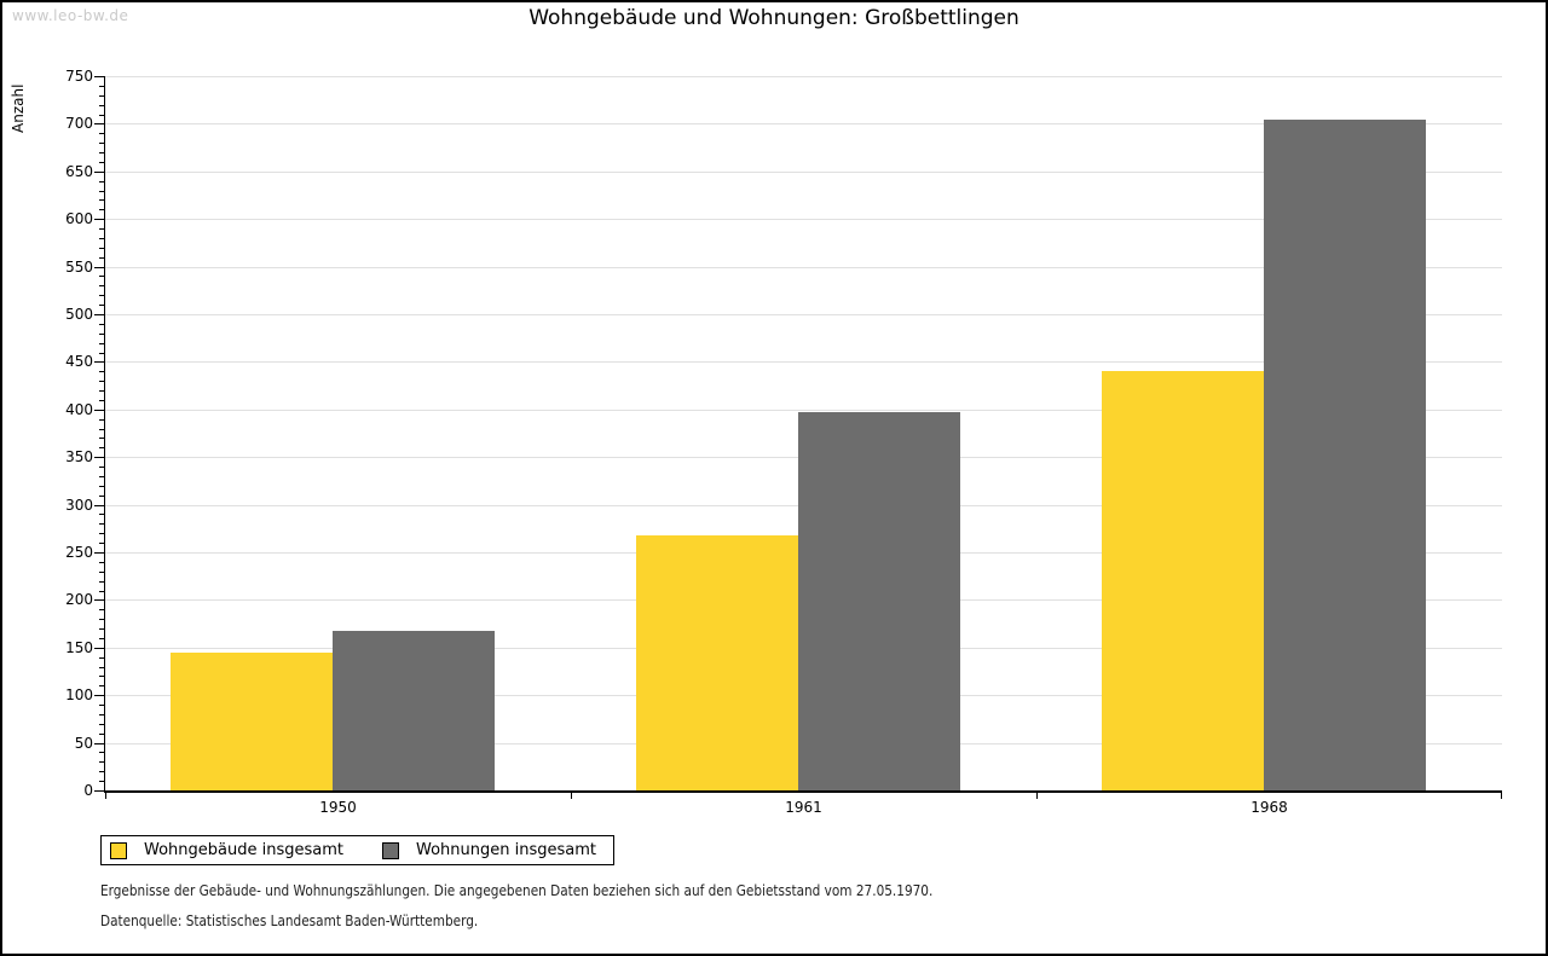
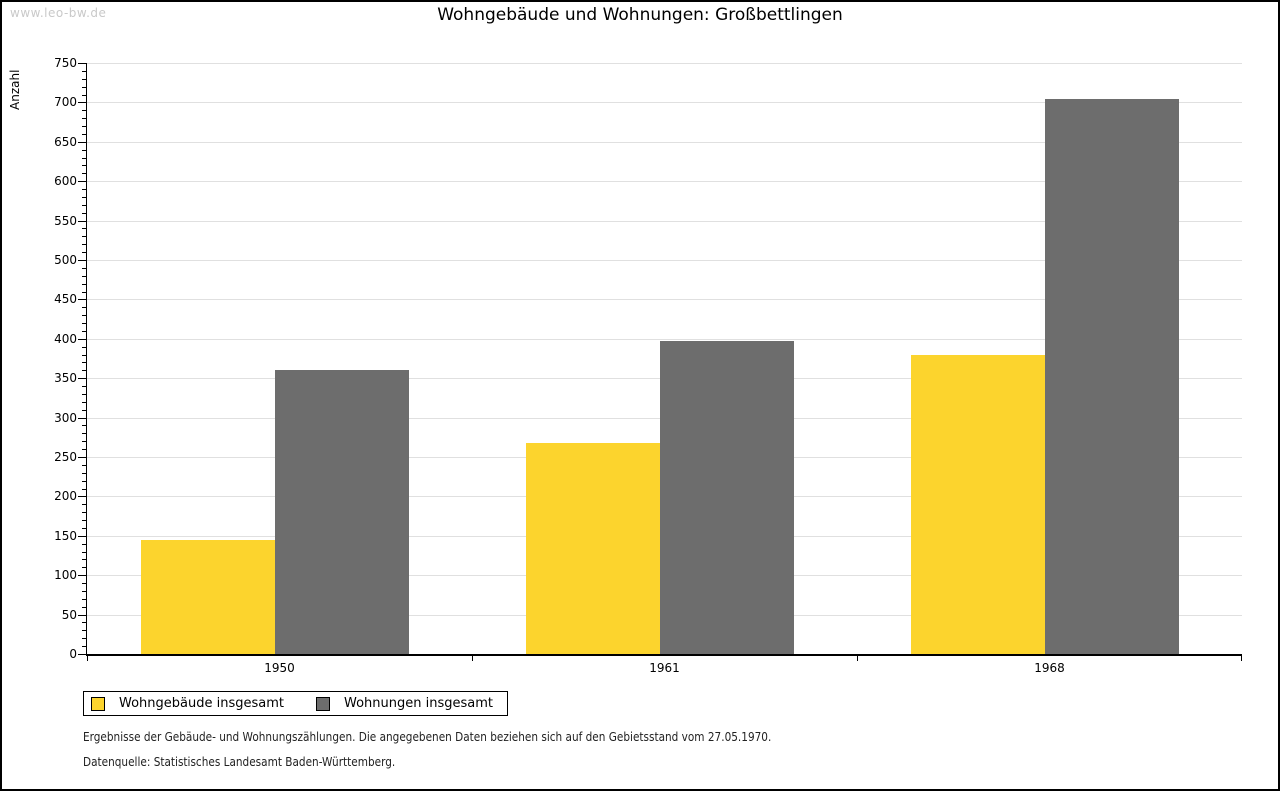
Wohnungen insgesamt/1950: 170 -> 360
Wohngebäude insgesamt/1968: 440 -> 380
